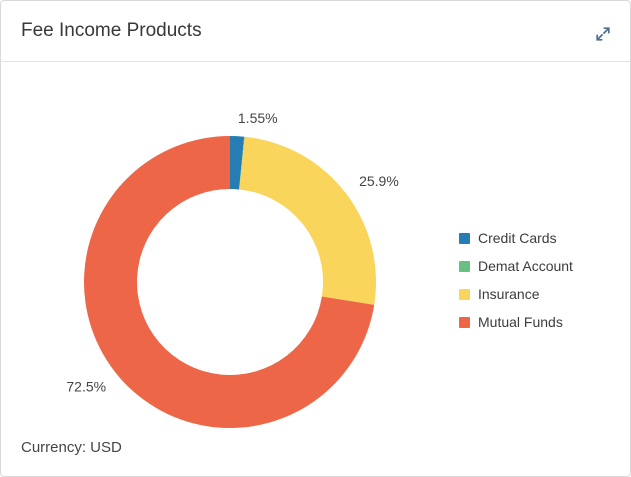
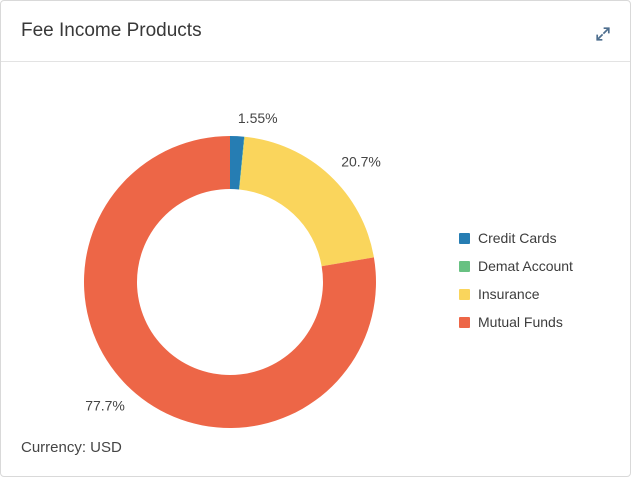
Insurance: 25.9% -> 20.7%
Mutual Funds: 72.5% -> 77.7%
